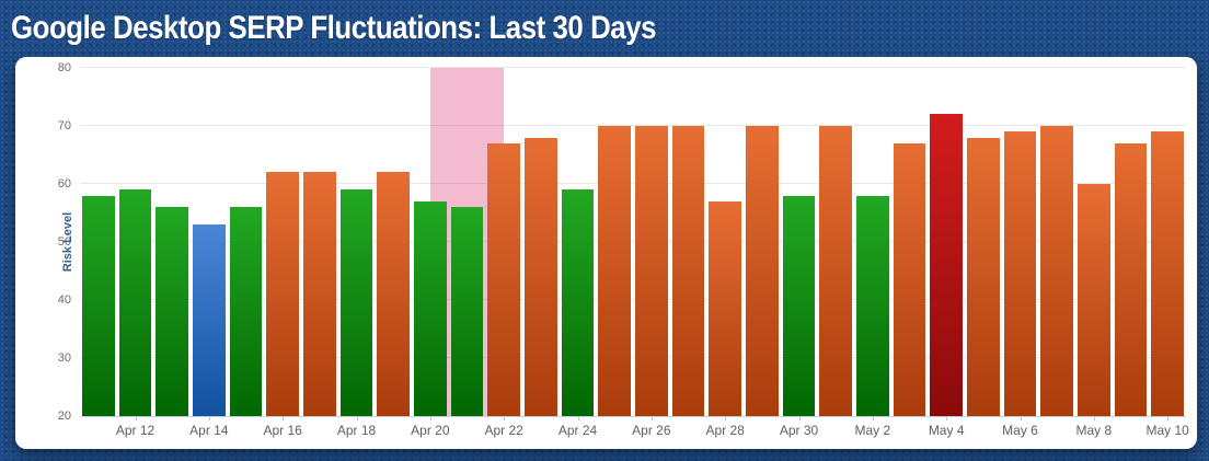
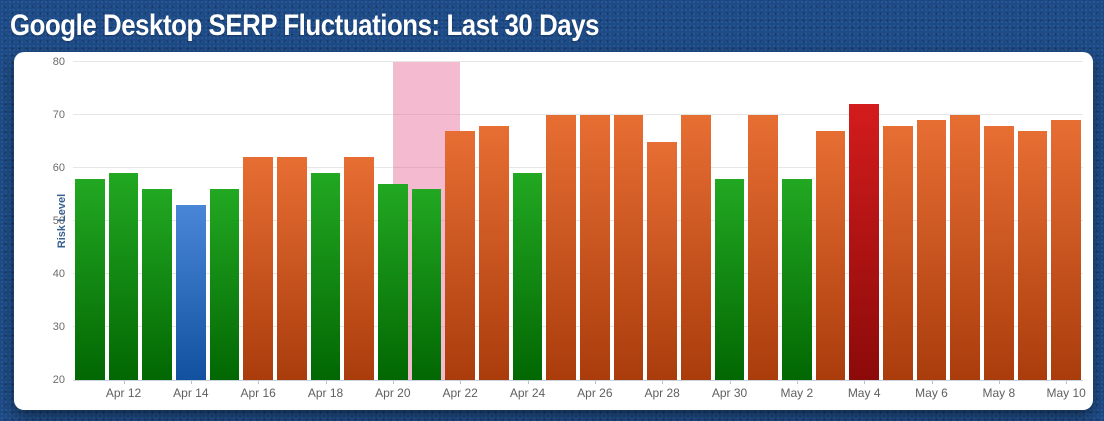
Apr 28: 57 -> 65
May 8: 60 -> 68
